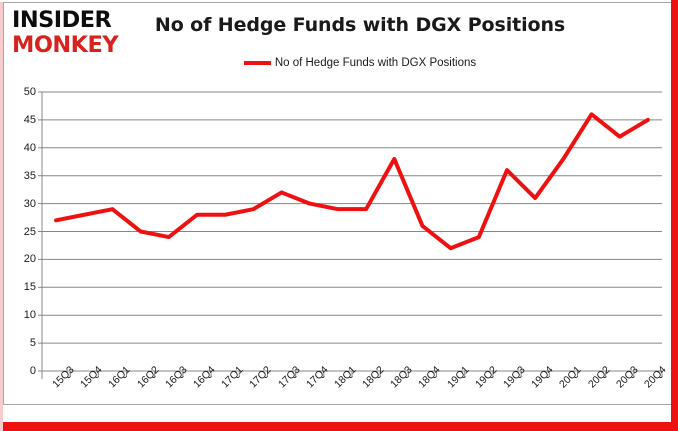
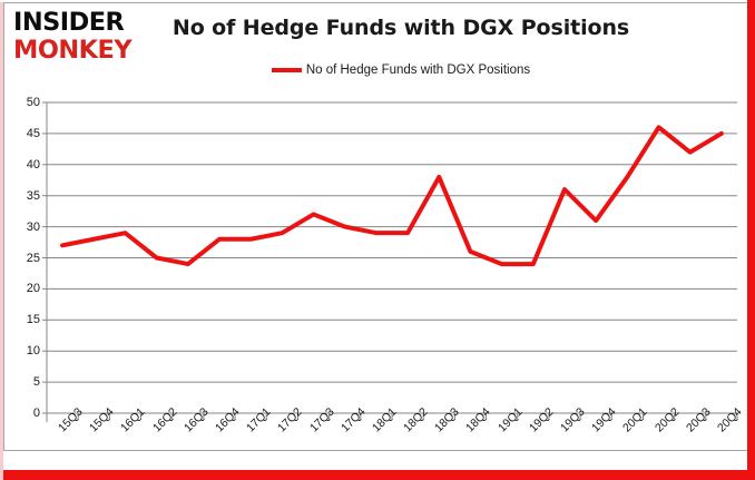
19Q1: 22 -> 24
